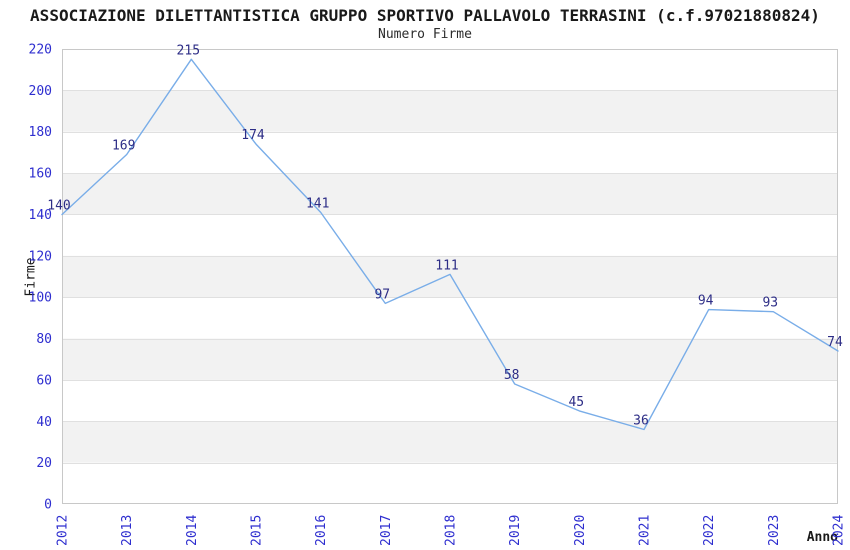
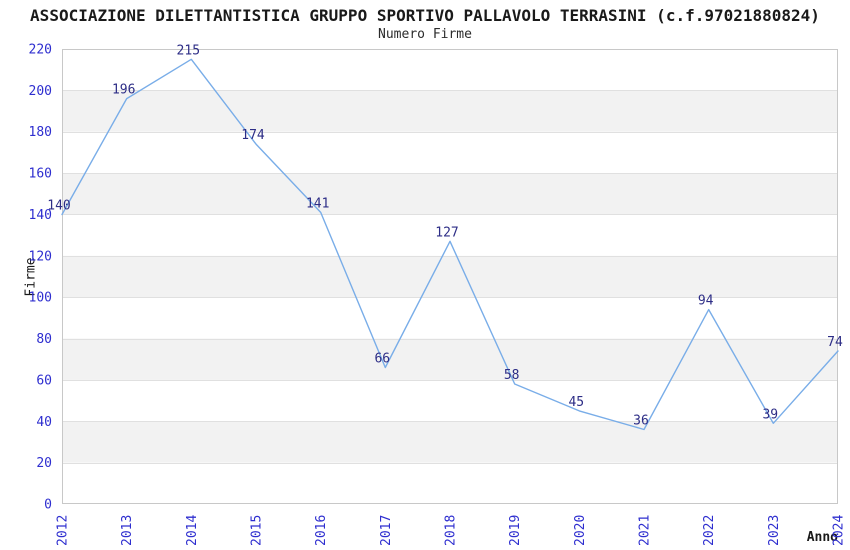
2013: 169 -> 196
2017: 97 -> 66
2018: 111 -> 127
2023: 93 -> 39
